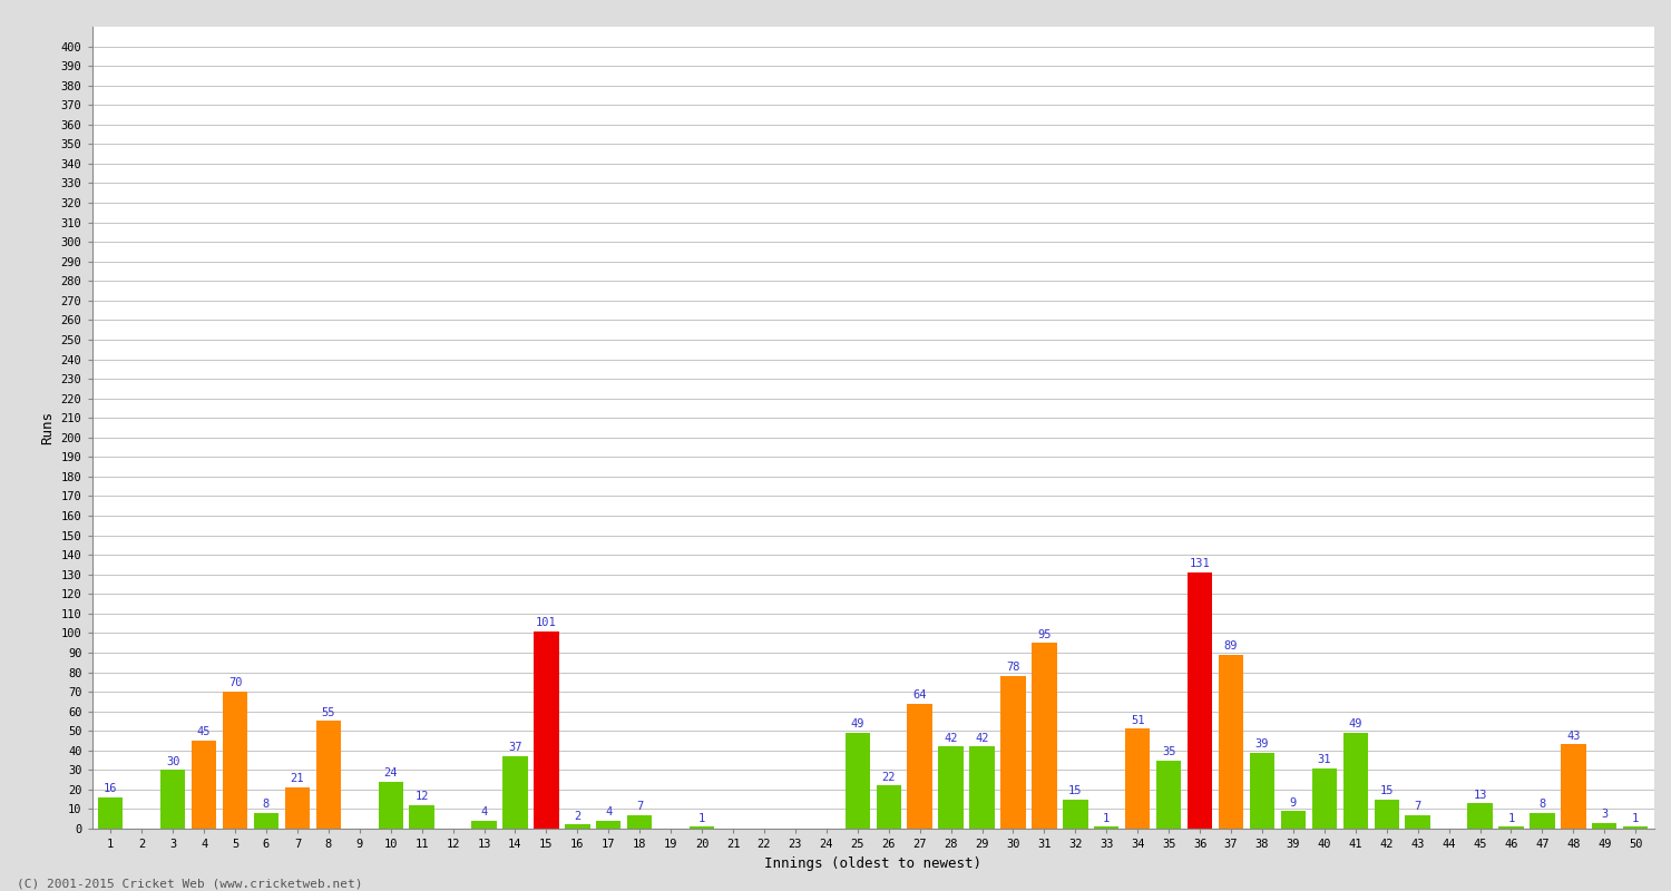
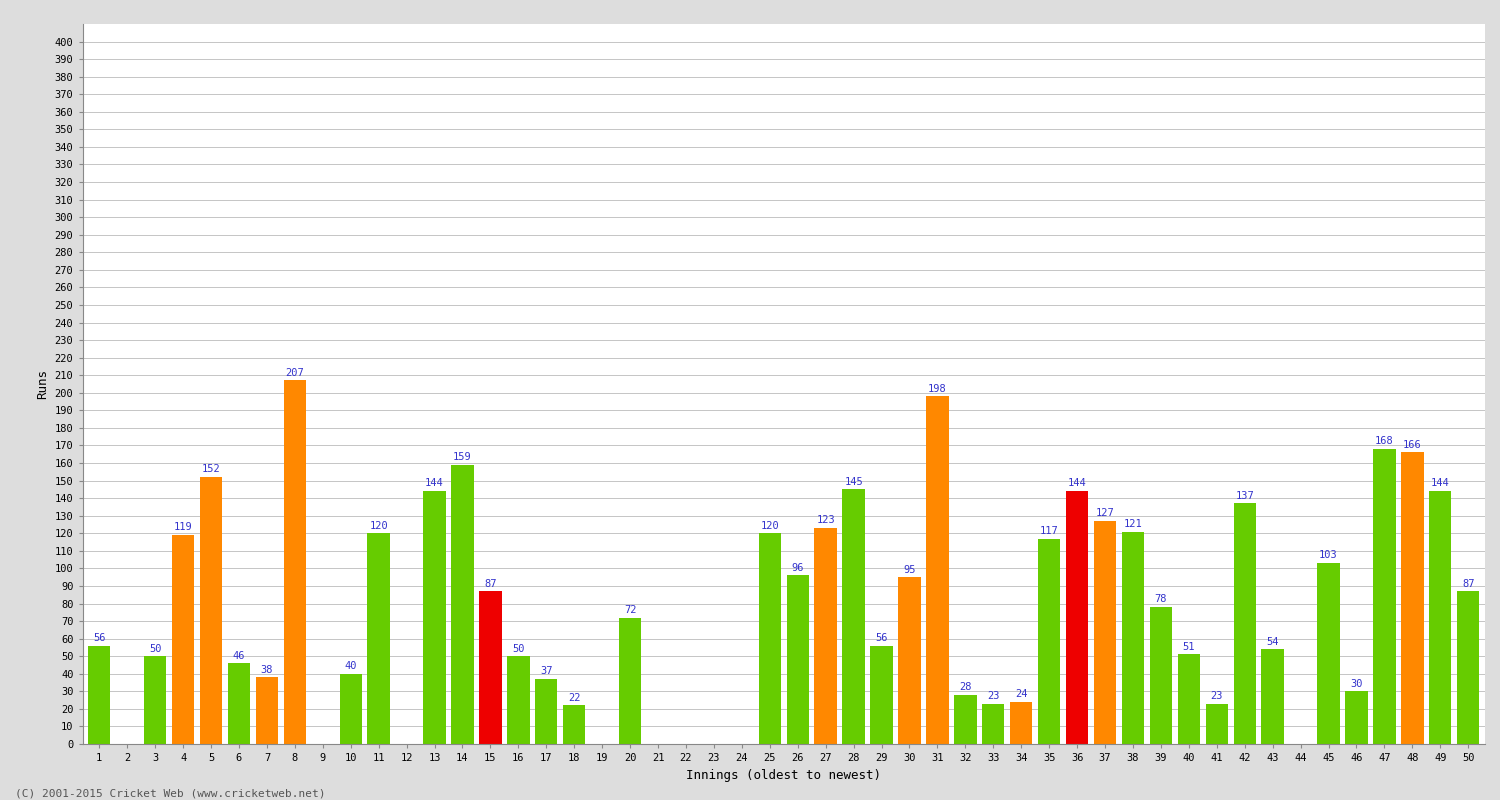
1: 16 -> 56
3: 30 -> 50
4: 45 -> 119
5: 70 -> 152
6: 8 -> 46
7: 21 -> 38
8: 55 -> 207
10: 24 -> 40
11: 12 -> 120
13: 4 -> 144
14: 37 -> 159
15: 101 -> 87
16: 2 -> 50
17: 4 -> 37
18: 7 -> 22
20: 1 -> 72
25: 49 -> 120
26: 22 -> 96
27: 64 -> 123
28: 42 -> 145
29: 42 -> 56
30: 78 -> 95
31: 95 -> 198
32: 15 -> 28
33: 1 -> 23
34: 51 -> 24
35: 35 -> 117
36: 131 -> 144
37: 89 -> 127
38: 39 -> 121
39: 9 -> 78
40: 31 -> 51
41: 49 -> 23
42: 15 -> 137
43: 7 -> 54
45: 13 -> 103
46: 1 -> 30
47: 8 -> 168
48: 43 -> 166
49: 3 -> 144
50: 1 -> 87
